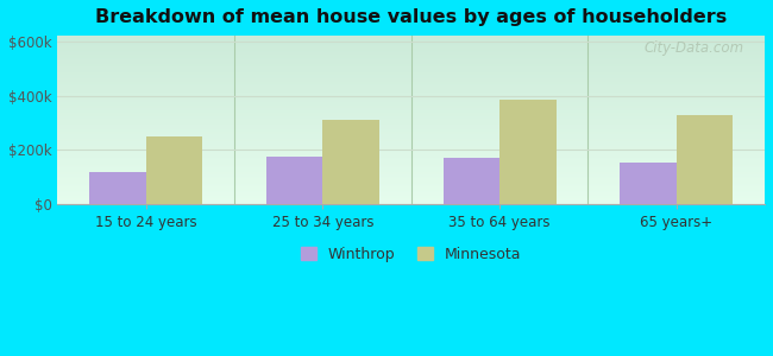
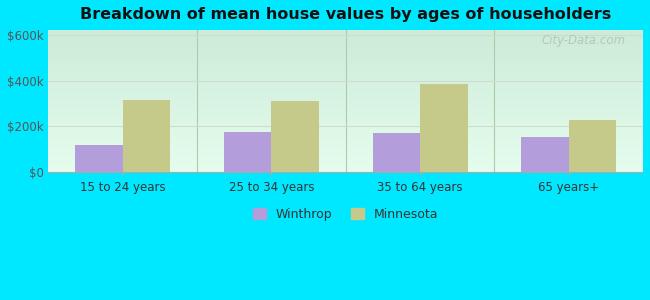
Minnesota/15 to 24 years: $250k -> $315k
Minnesota/65 years+: $330k -> $230k
